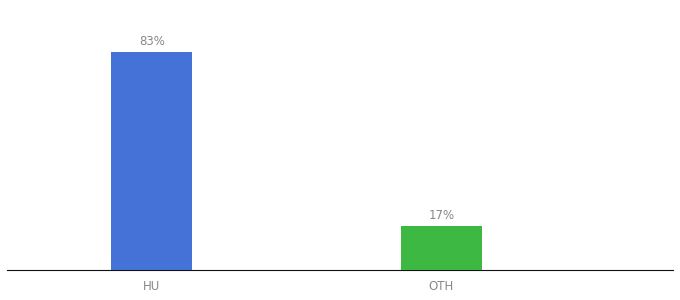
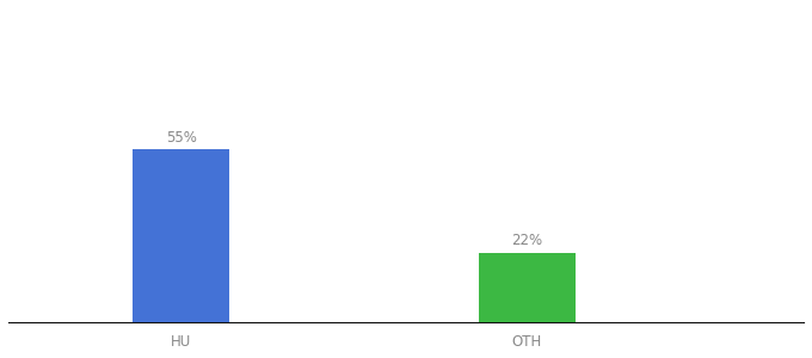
HU: 83% -> 55%
OTH: 17% -> 22%
